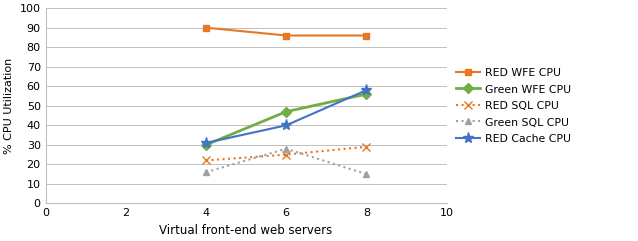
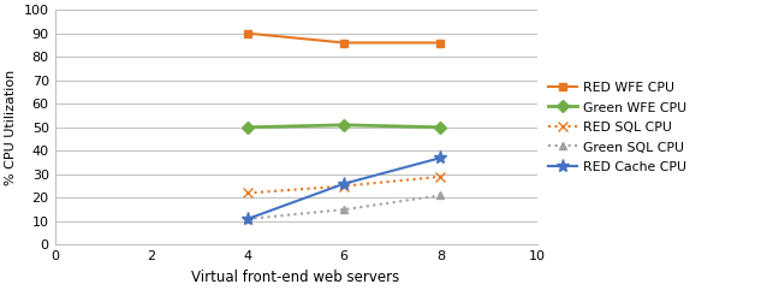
Green WFE CPU/4: 30 -> 50
Green SQL CPU/4: 16 -> 11
RED Cache CPU/4: 31 -> 11
Green WFE CPU/6: 47 -> 51
Green SQL CPU/6: 28 -> 15
RED Cache CPU/6: 40 -> 26
Green WFE CPU/8: 56 -> 50
Green SQL CPU/8: 15 -> 21
RED Cache CPU/8: 58 -> 37
